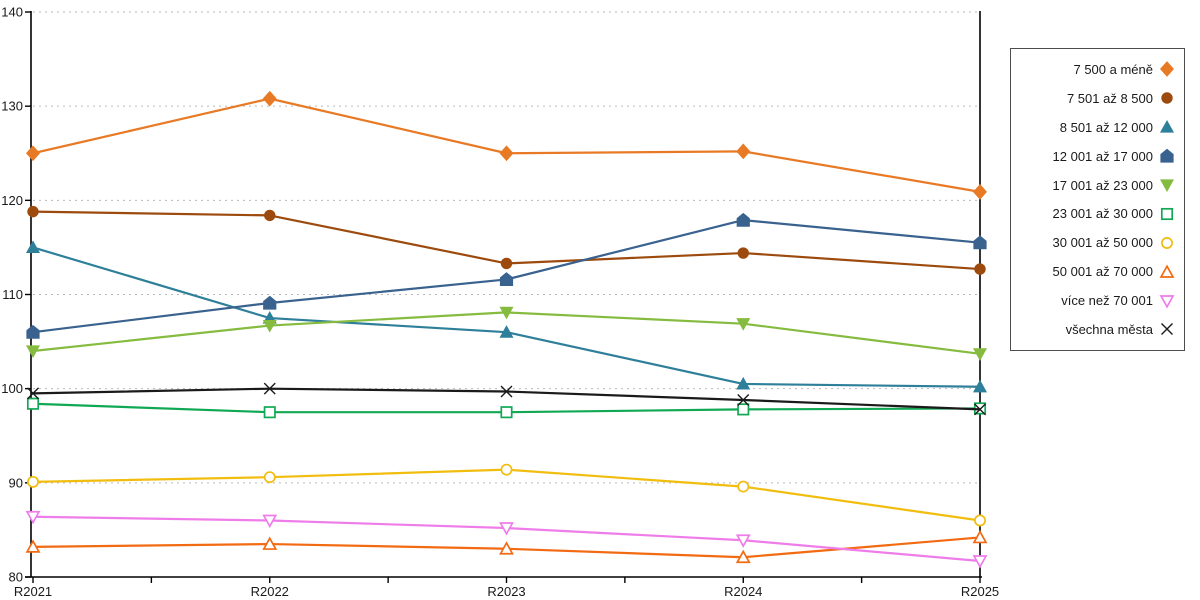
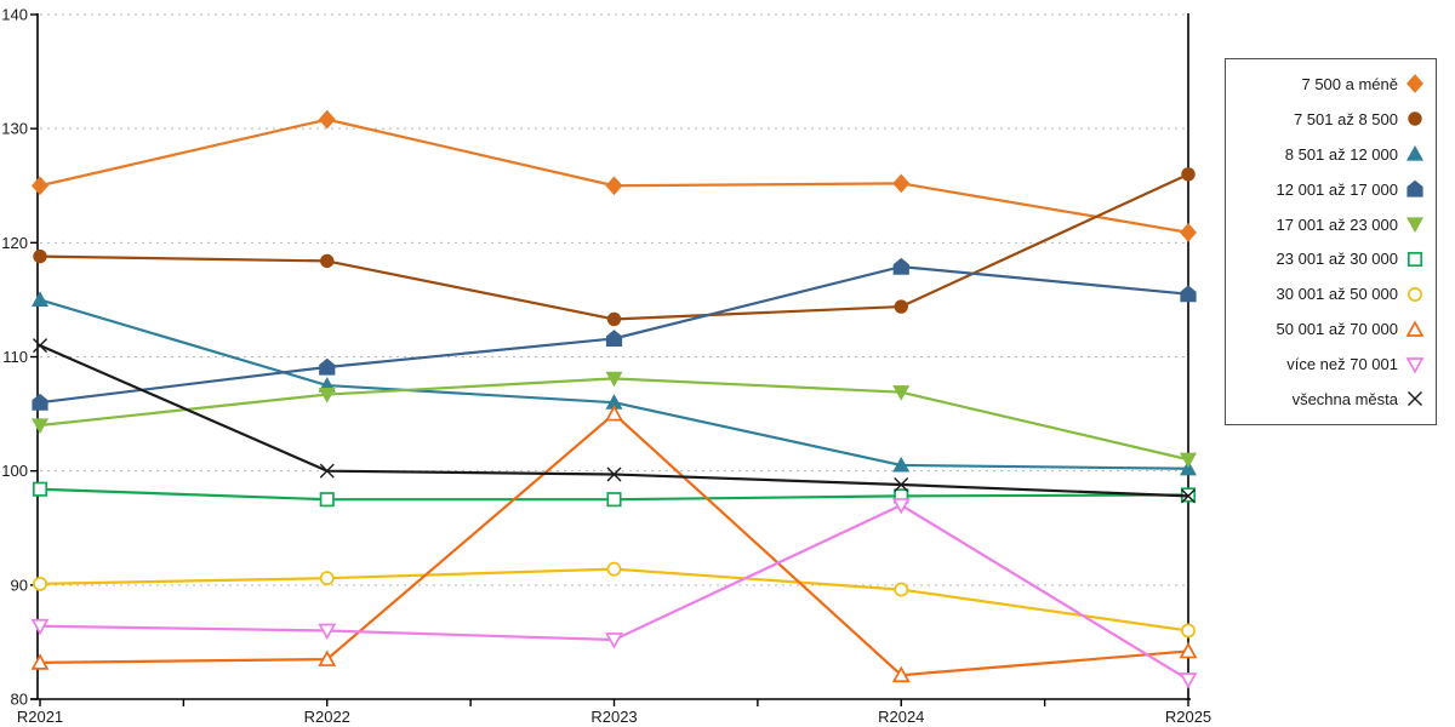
všechna města/R2021: 100 -> 111
50 001 až 70 000/R2023: 83 -> 105
více než 70 001/R2024: 84 -> 97
7 501 až 8 500/R2025: 113 -> 126
17 001 až 23 000/R2025: 104 -> 101
